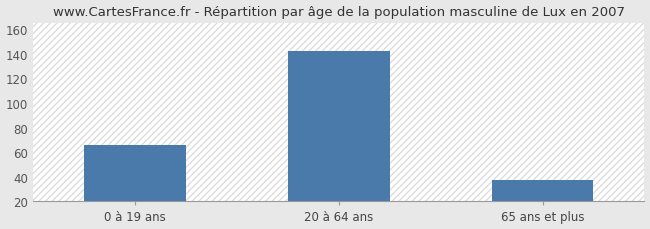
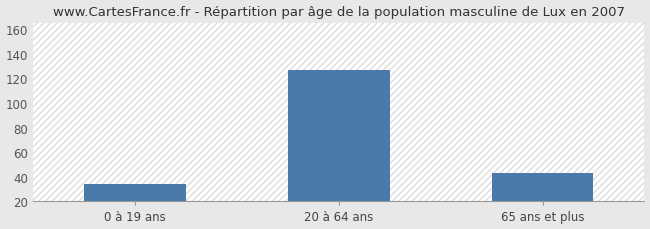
0 à 19 ans: 66 -> 34
20 à 64 ans: 142 -> 127
65 ans et plus: 37 -> 43
